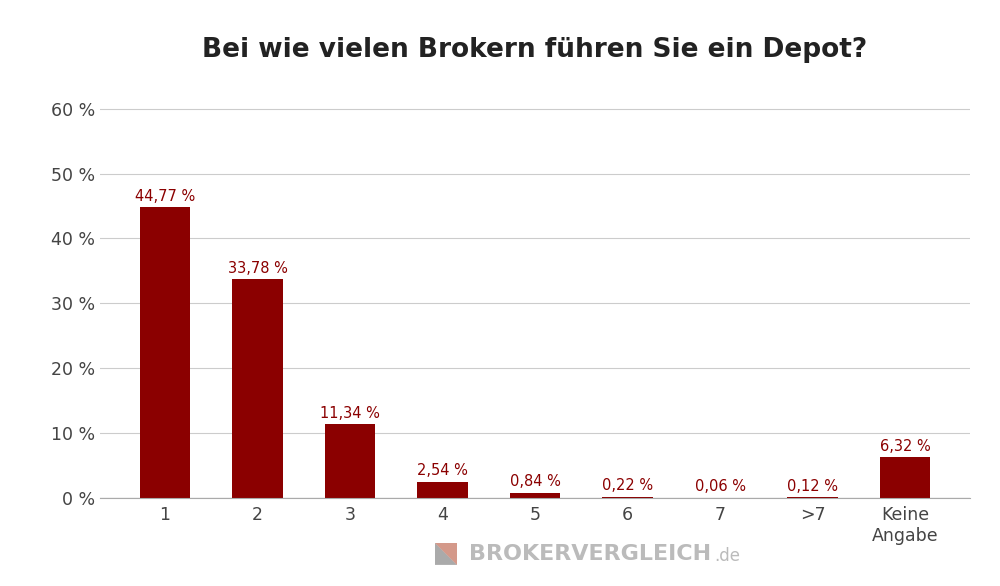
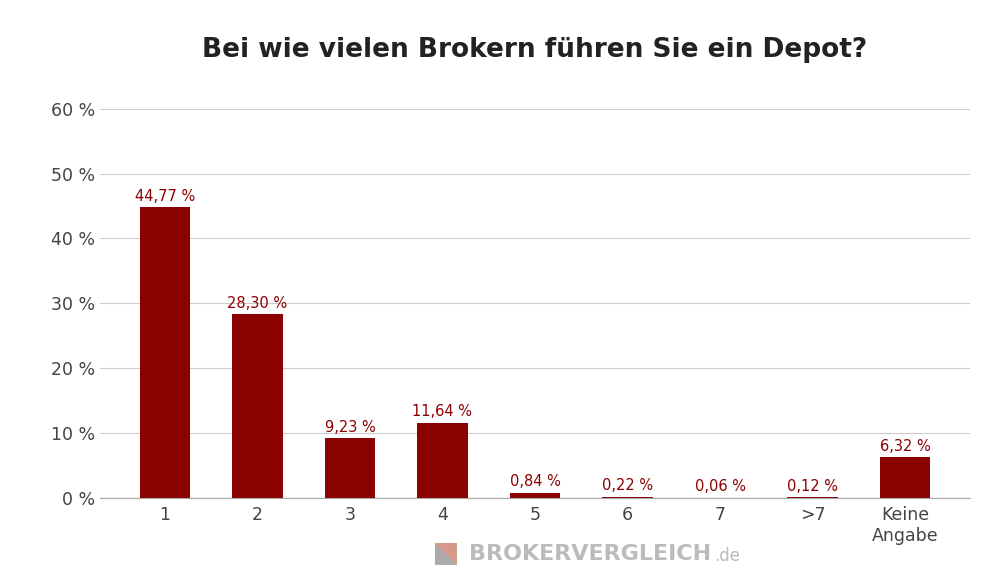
2: 33,78 -> 28,30
3: 11,34 -> 9,23
4: 2,54 -> 11,64
